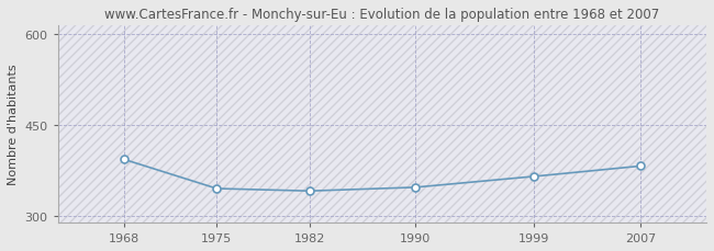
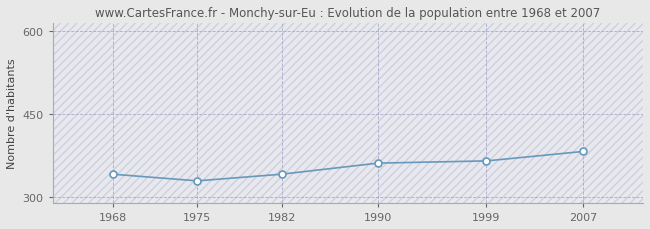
1968: 394 -> 342
1975: 346 -> 330
1990: 348 -> 362
